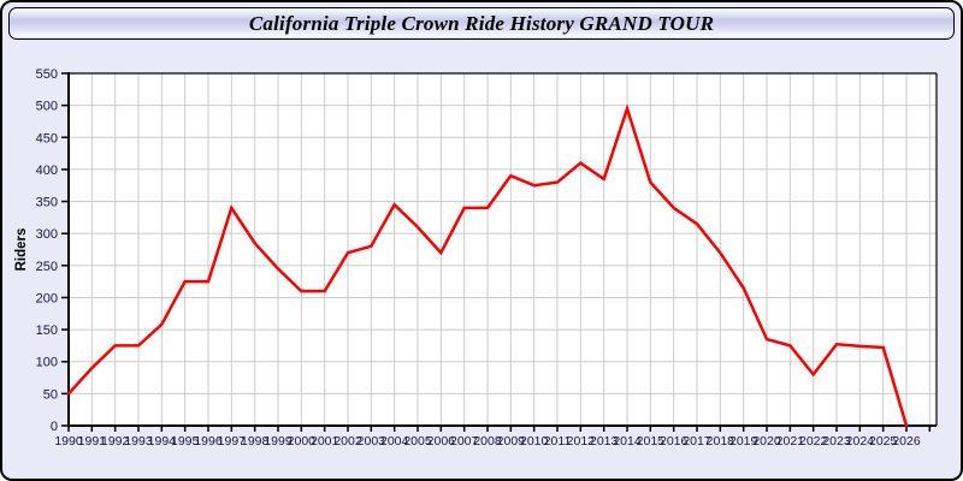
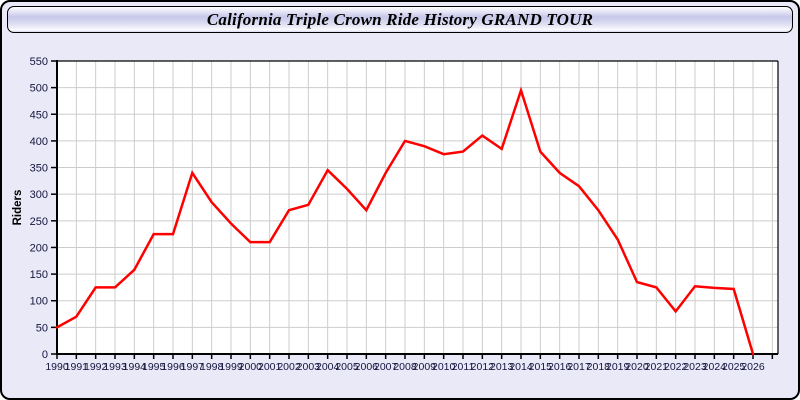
1991: 90 -> 70
2008: 340 -> 400
